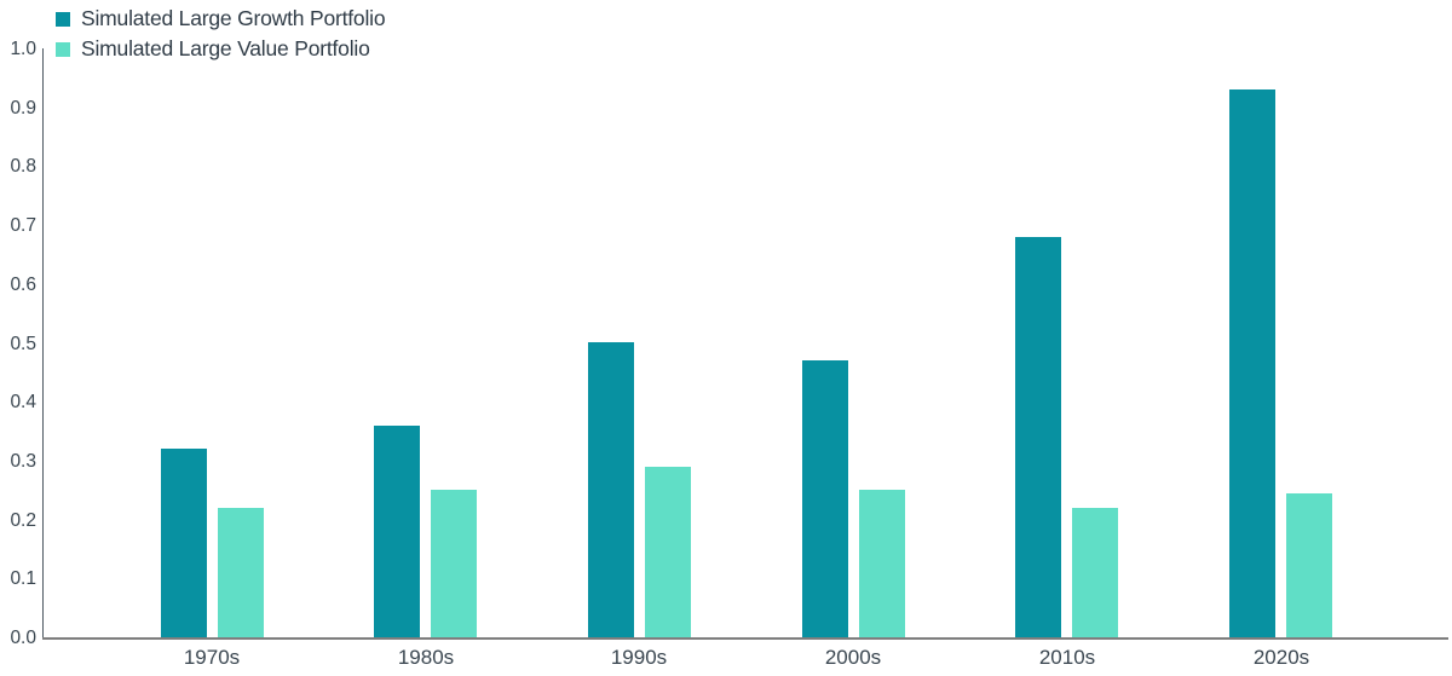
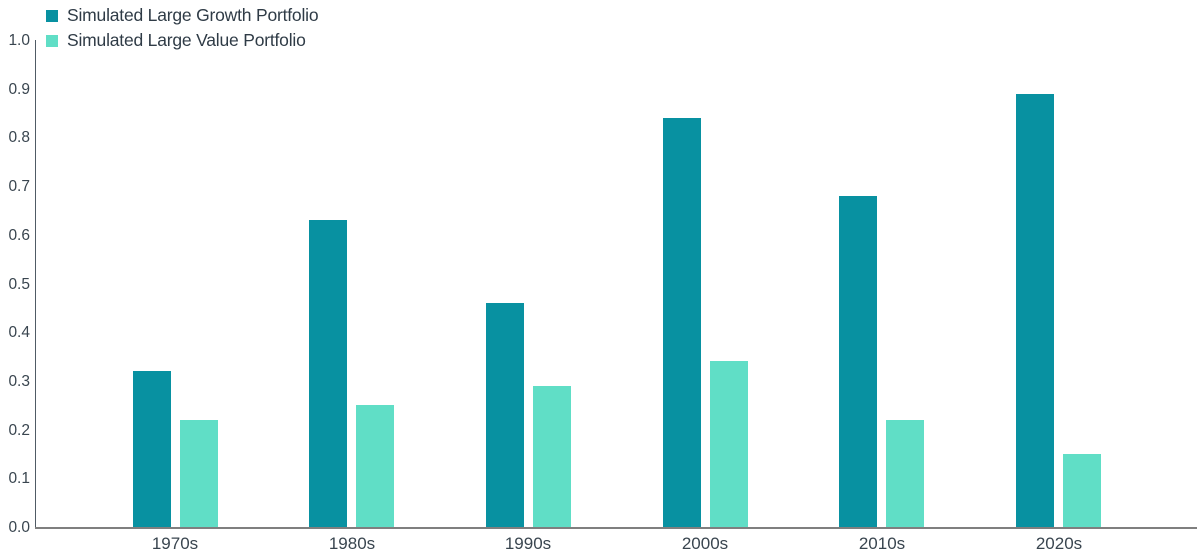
Simulated Large Growth Portfolio/1980s: 0.36 -> 0.63
Simulated Large Growth Portfolio/1990s: 0.50 -> 0.46
Simulated Large Growth Portfolio/2000s: 0.47 -> 0.84
Simulated Large Value Portfolio/2000s: 0.25 -> 0.34
Simulated Large Growth Portfolio/2020s: 0.93 -> 0.89
Simulated Large Value Portfolio/2020s: 0.24 -> 0.15
